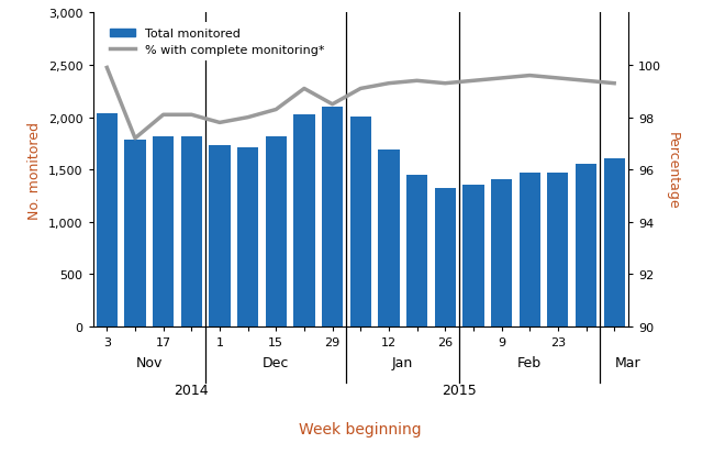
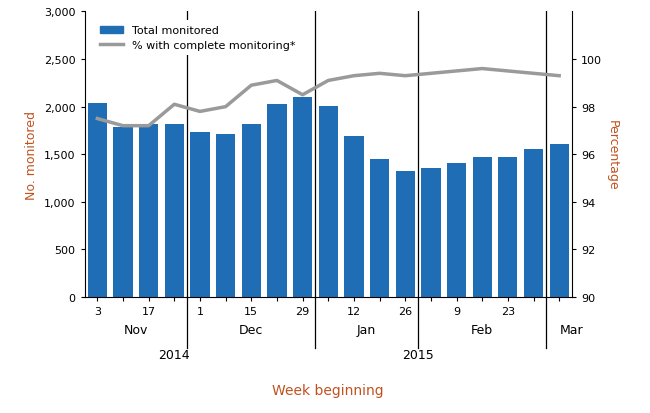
% with complete monitoring*/3: 99.9 -> 97.5
% with complete monitoring*/17: 98.1 -> 97.2
% with complete monitoring*/15: 98.3 -> 98.9
